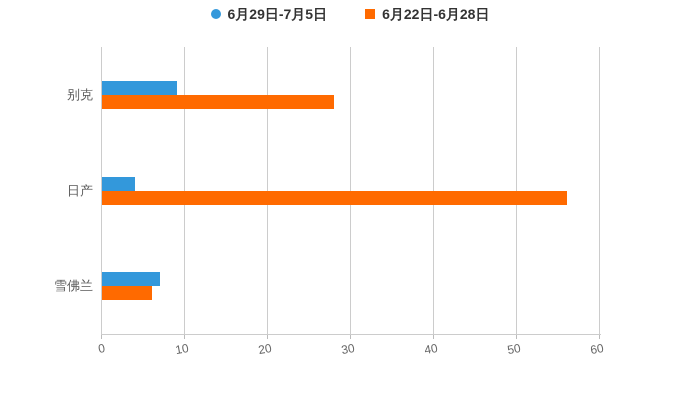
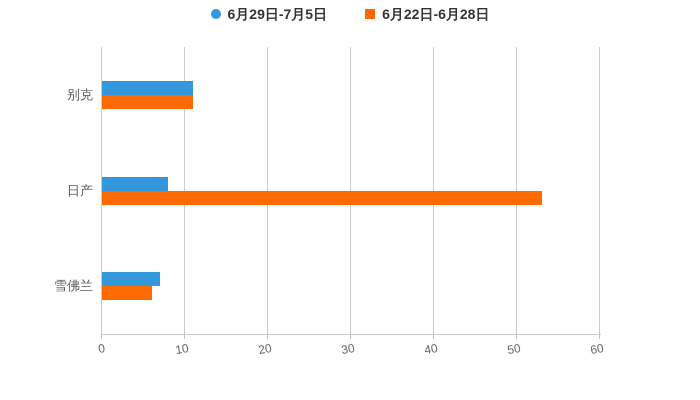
6月29日-7月5日/别克: 9 -> 11
6月22日-6月28日/别克: 28 -> 11
6月29日-7月5日/日产: 4 -> 8
6月22日-6月28日/日产: 56 -> 53
